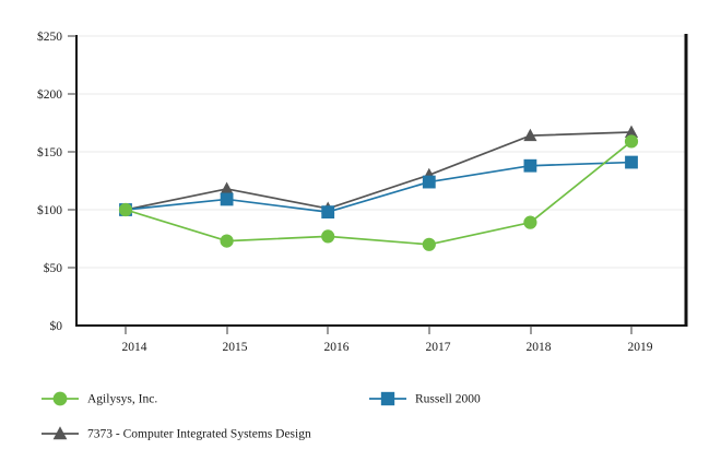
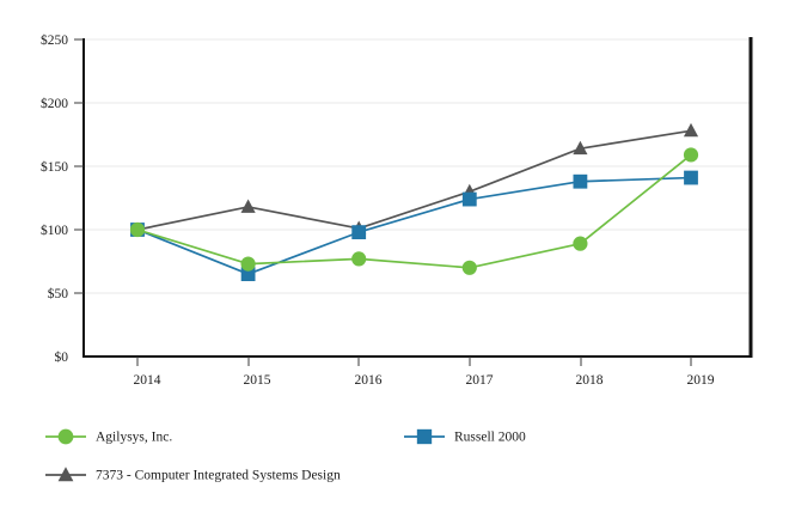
Russell 2000/2015: $109 -> $65
7373 - Computer Integrated Systems Design/2019: $167 -> $178
